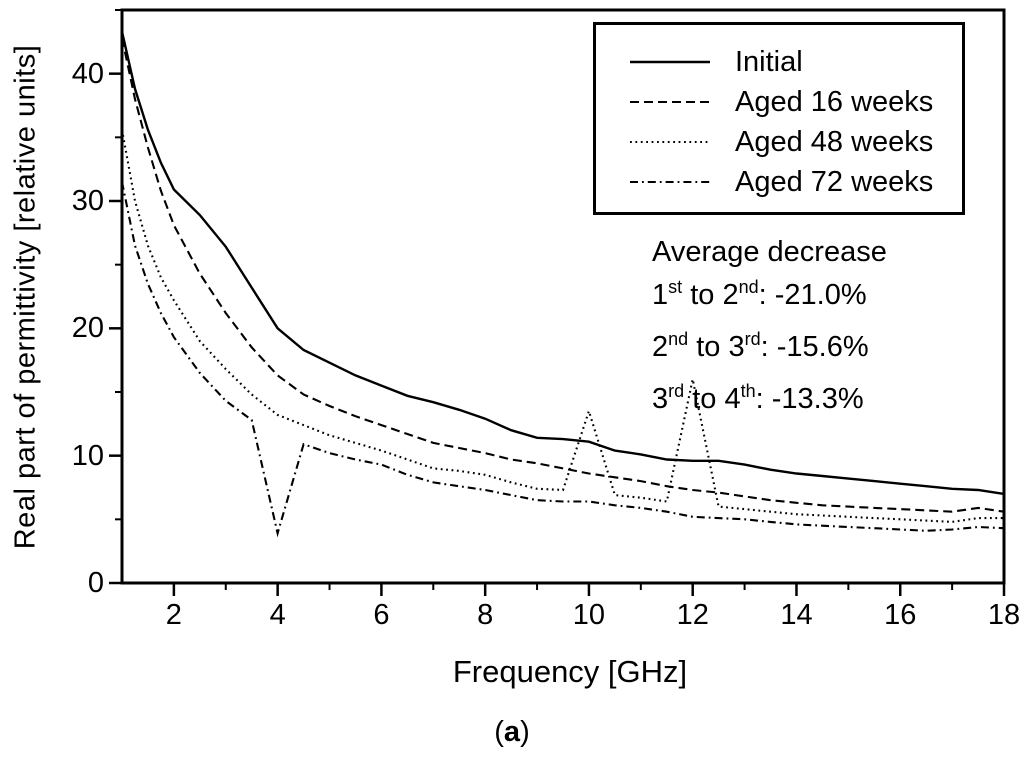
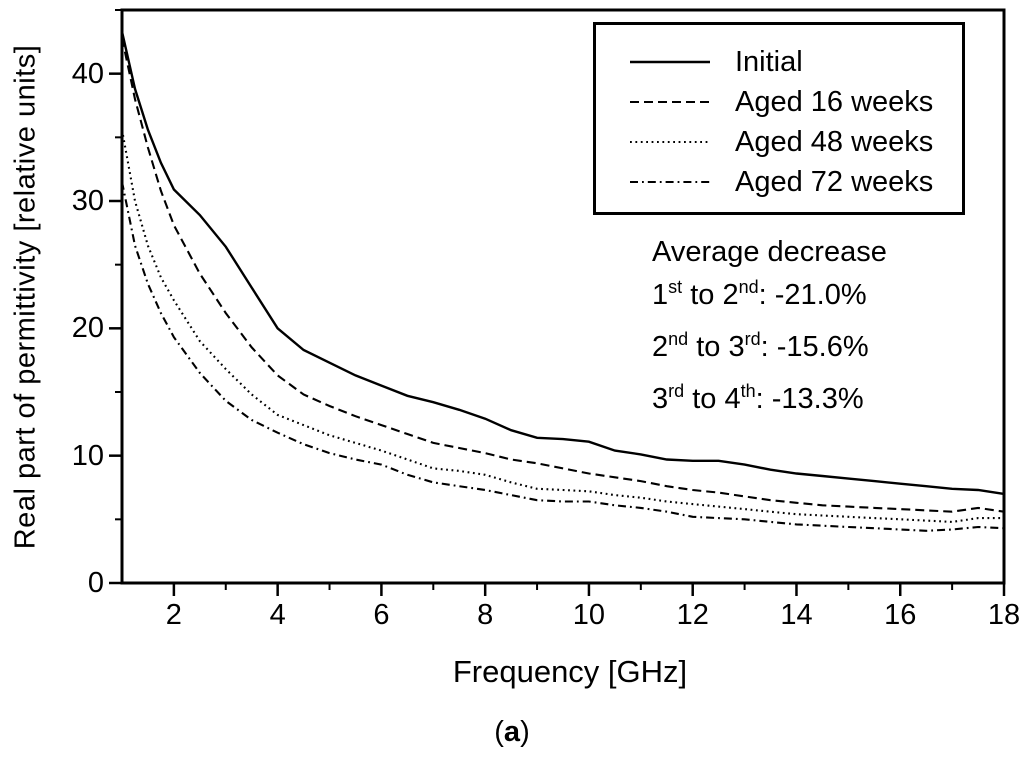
Aged 72 weeks/4: 3.9 -> 11.8
Aged 48 weeks/10: 13.5 -> 7.2
Aged 48 weeks/12: 16.0 -> 6.2
